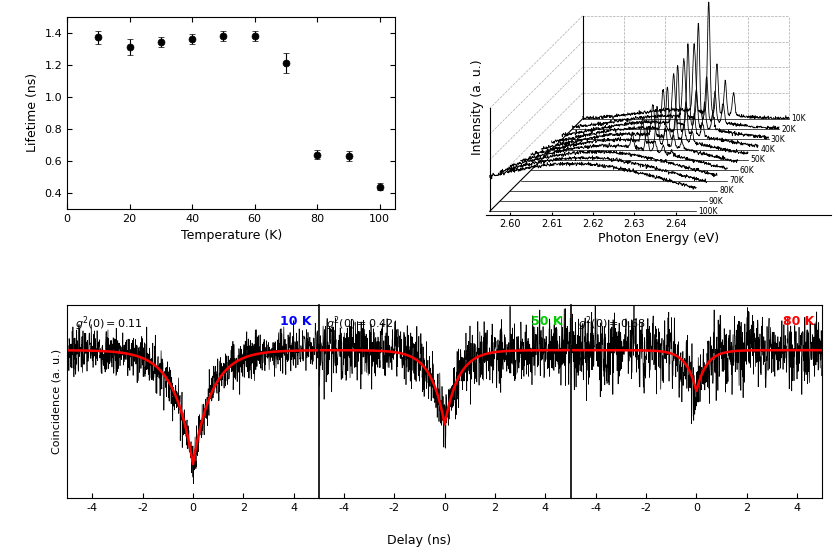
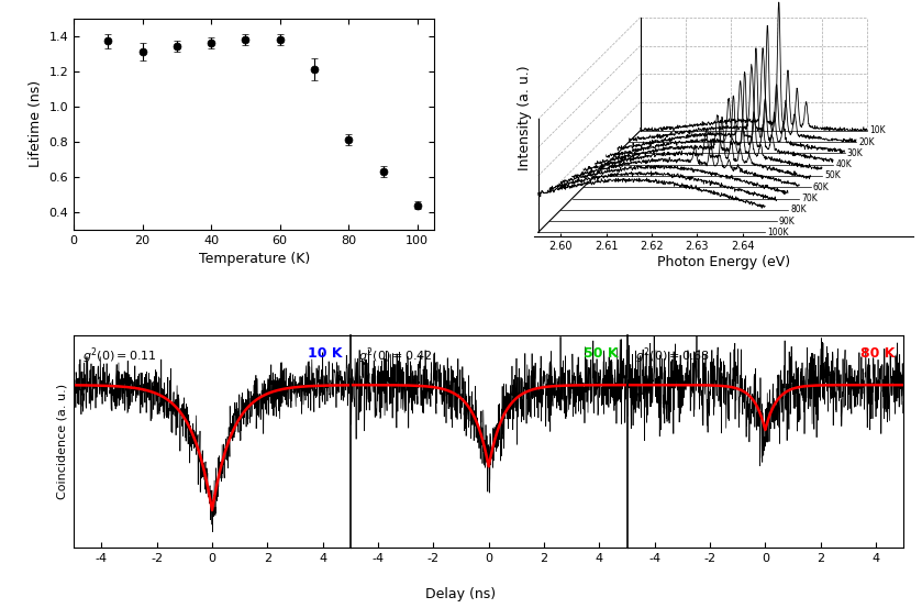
80: 0.64 -> 0.81
